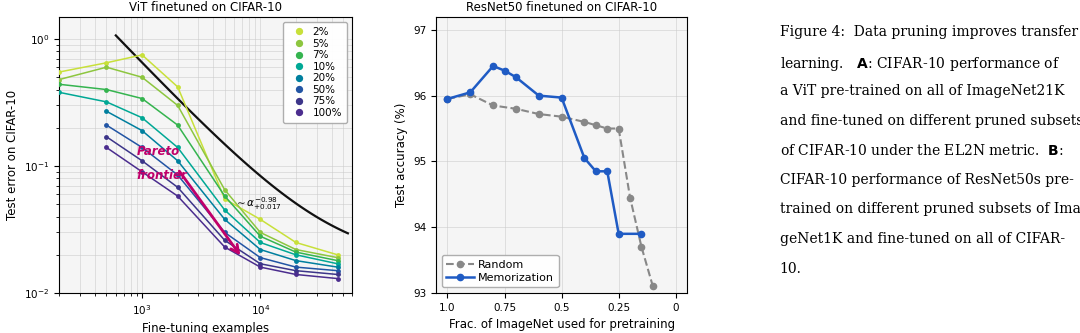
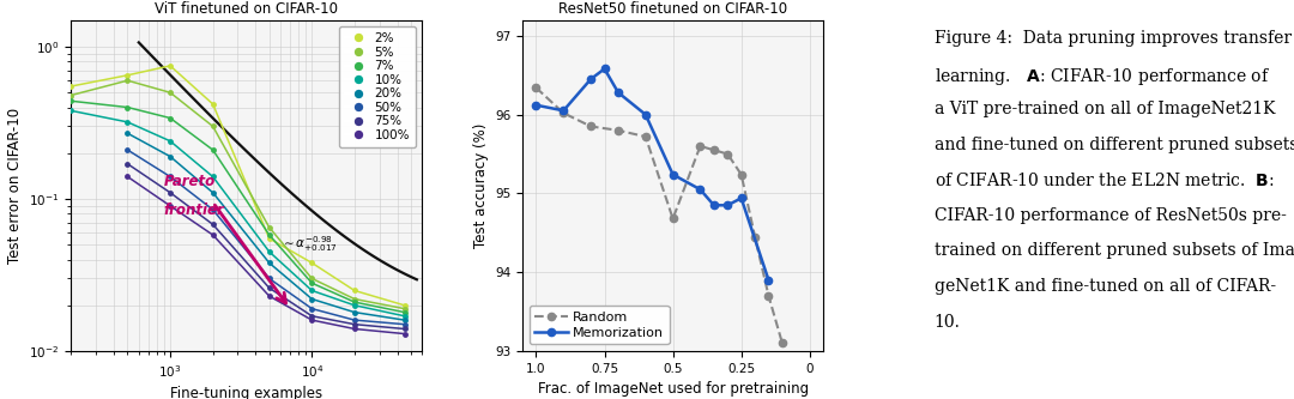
ResNet50 finetuned on CIFAR-10/Random/1.0: 95.95 -> 96.34
ResNet50 finetuned on CIFAR-10/Memorization/1.0: 95.95 -> 96.12
ResNet50 finetuned on CIFAR-10/Memorization/0.75: 96.38 -> 96.58
ResNet50 finetuned on CIFAR-10/Random/0.5: 95.68 -> 94.68
ResNet50 finetuned on CIFAR-10/Memorization/0.5: 95.97 -> 95.24
ResNet50 finetuned on CIFAR-10/Random/0.25: 95.50 -> 95.24
ResNet50 finetuned on CIFAR-10/Memorization/0.25: 93.90 -> 94.94
